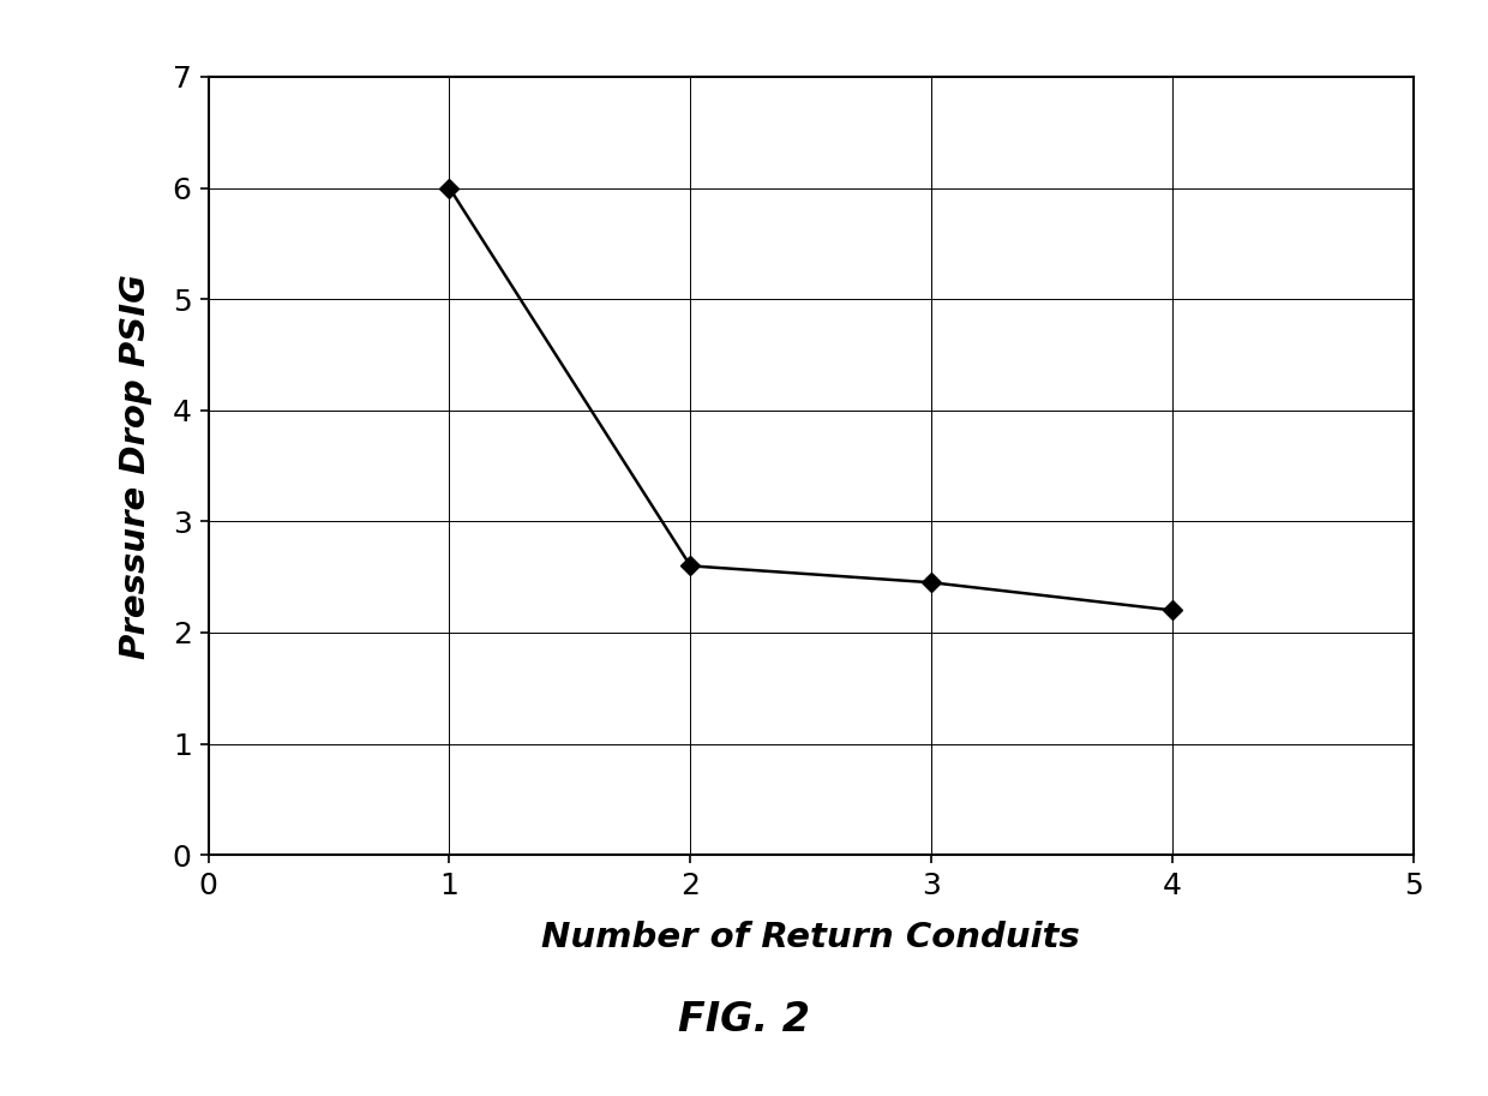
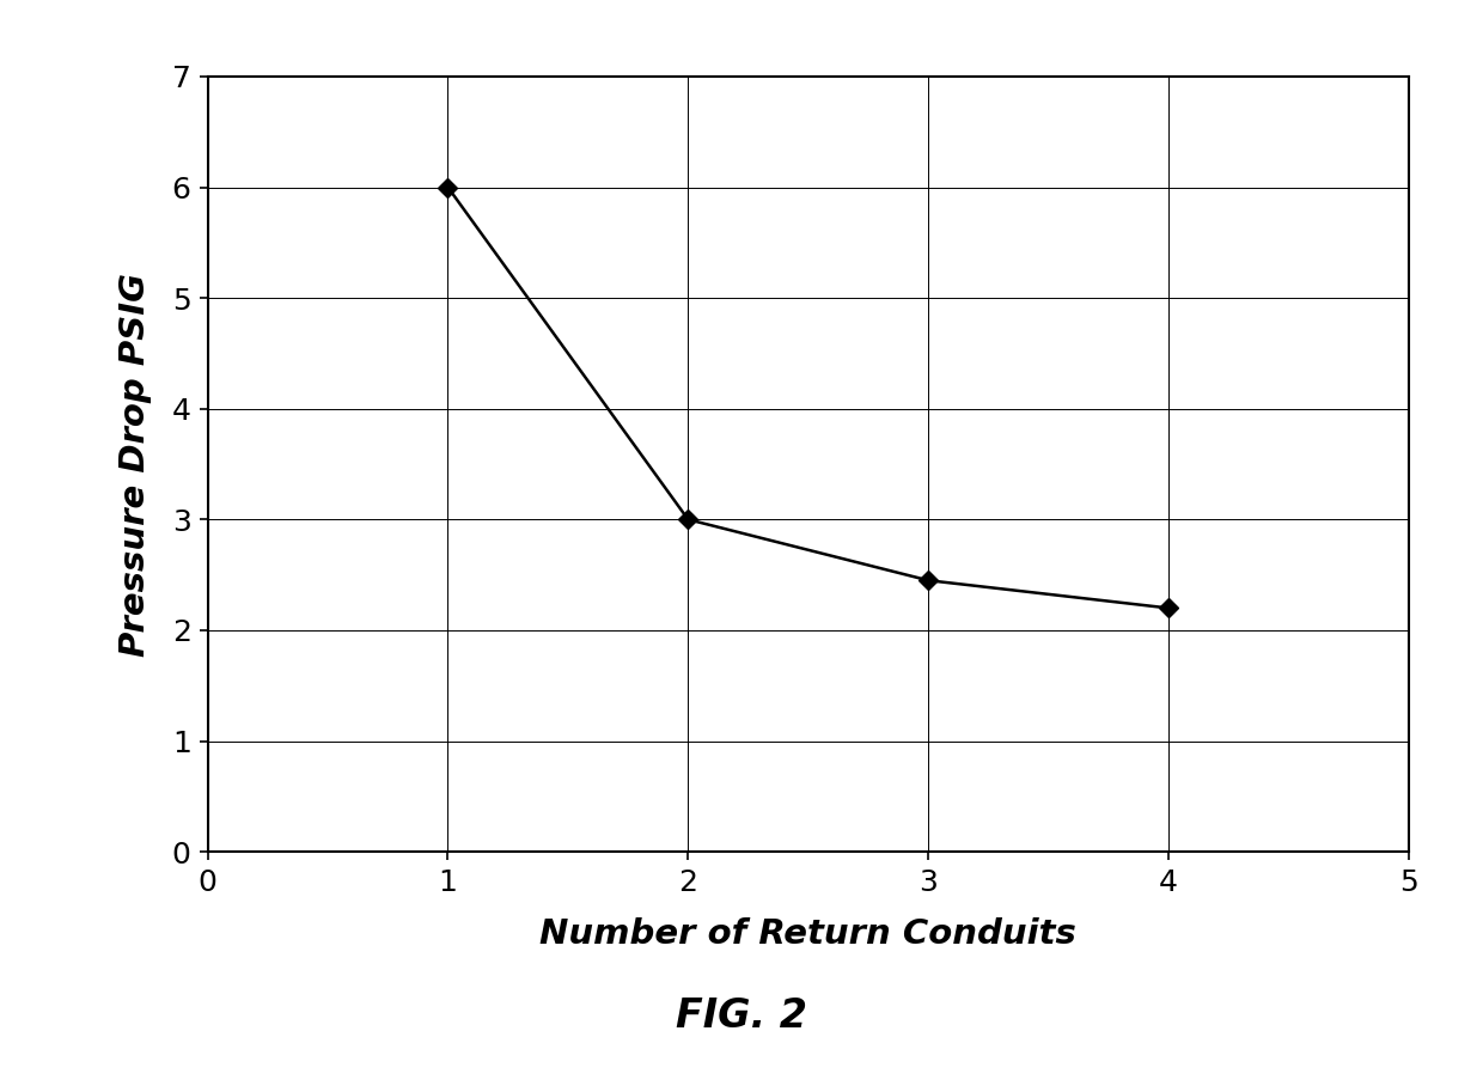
2: 2.60 -> 3.00
